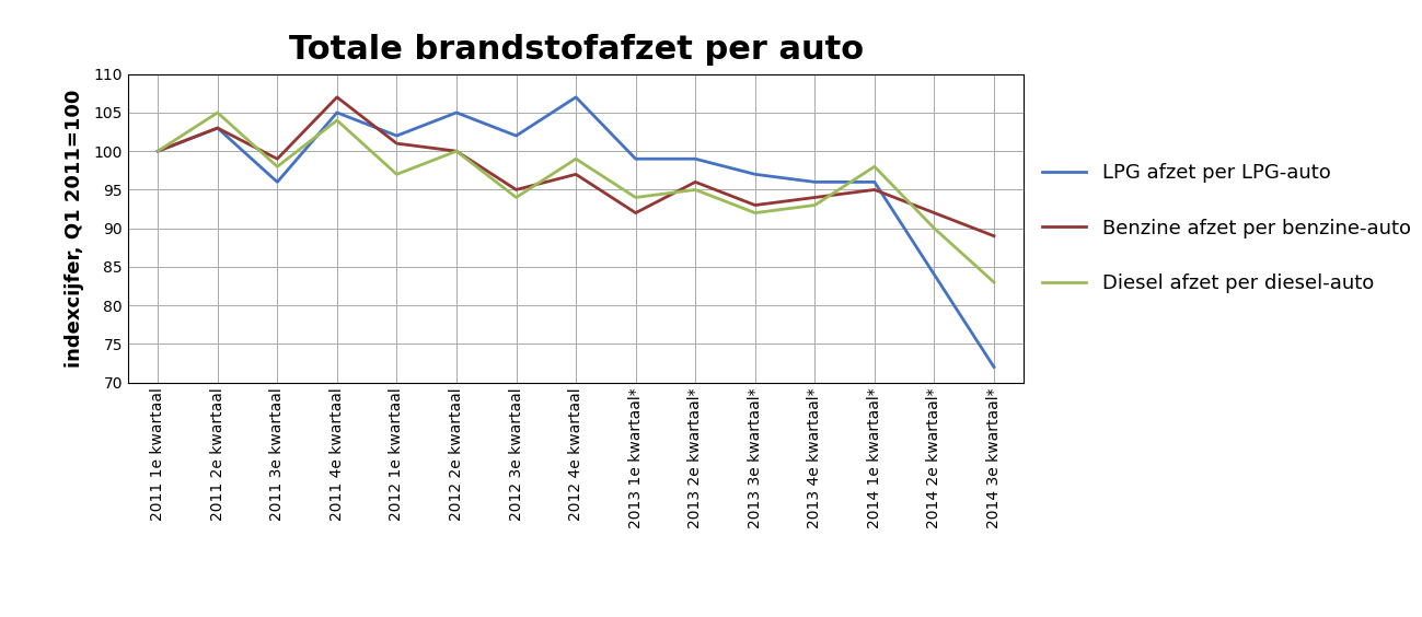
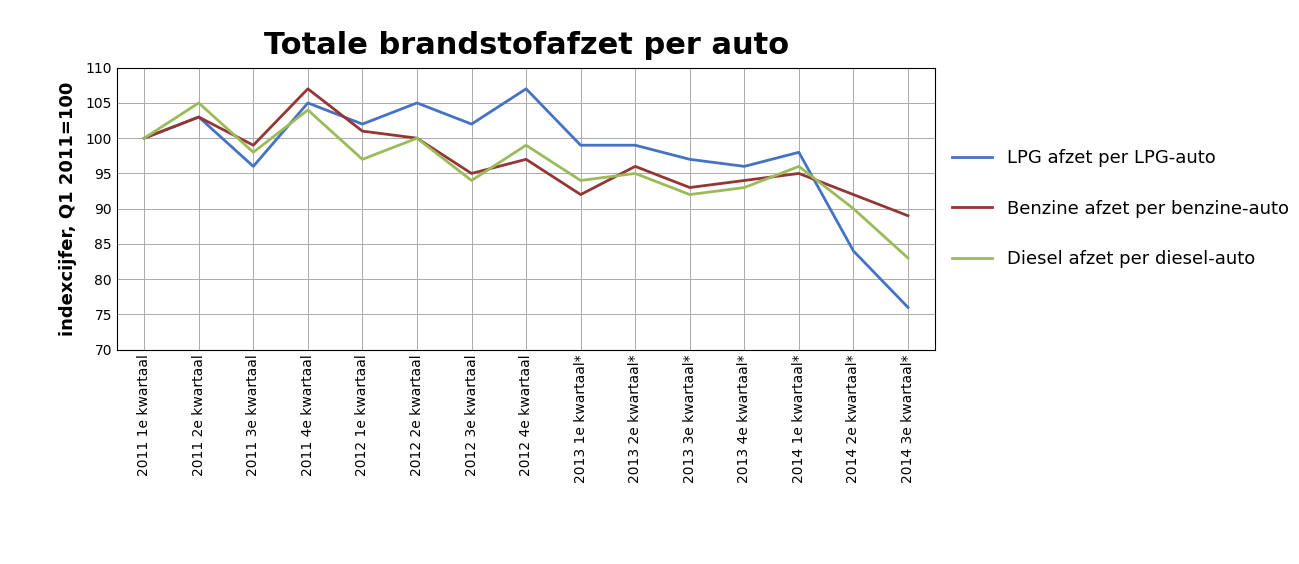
LPG afzet per LPG-auto/2014 1e kwartaal*: 96 -> 98
Diesel afzet per diesel-auto/2014 1e kwartaal*: 98 -> 96
LPG afzet per LPG-auto/2014 3e kwartaal*: 72 -> 76
